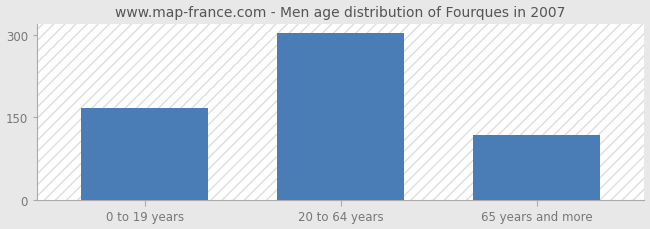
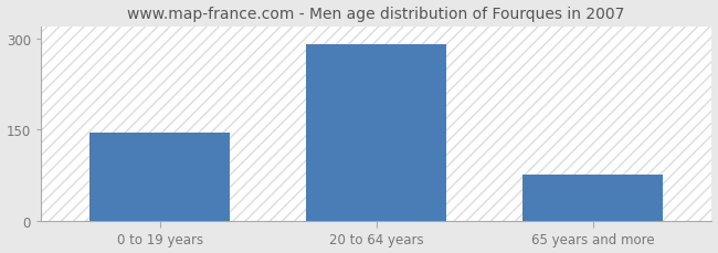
0 to 19 years: 168 -> 145
20 to 64 years: 304 -> 291
65 years and more: 118 -> 76
